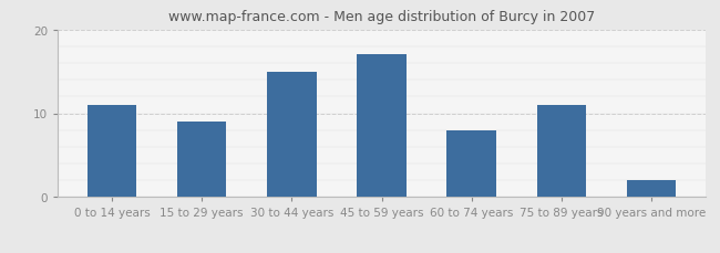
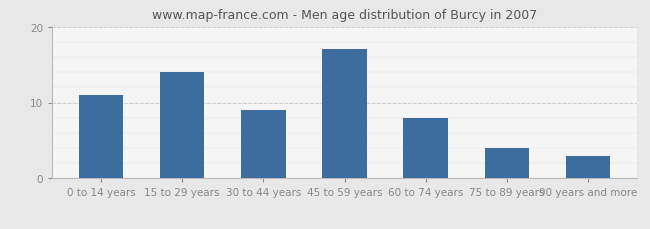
15 to 29 years: 9 -> 14
30 to 44 years: 15 -> 9
75 to 89 years: 11 -> 4
90 years and more: 2 -> 3
